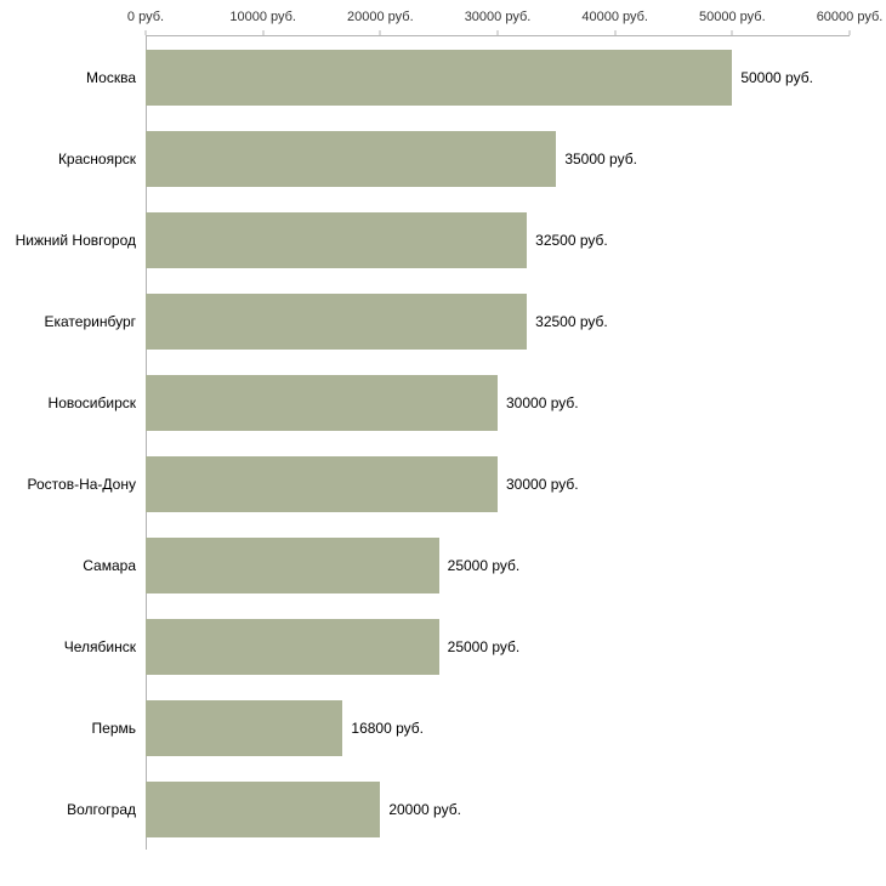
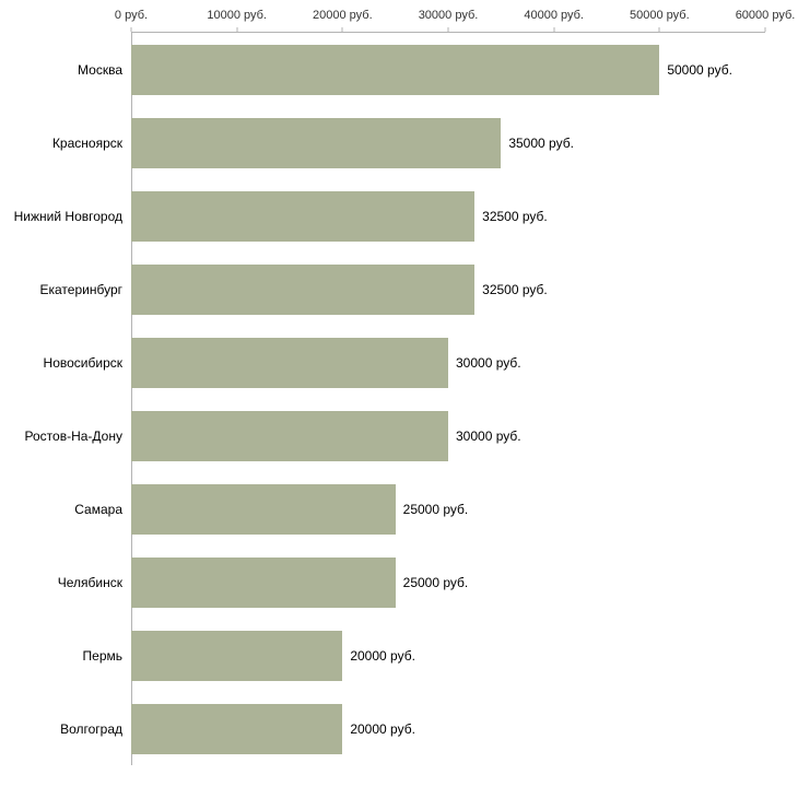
Пермь: 16800 -> 20000
